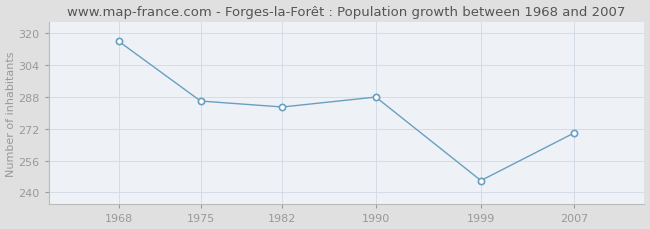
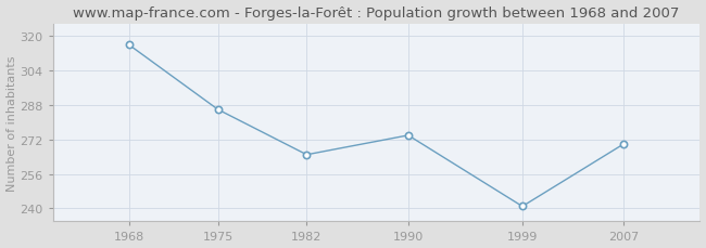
1982: 283 -> 265
1990: 288 -> 274
1999: 246 -> 241
